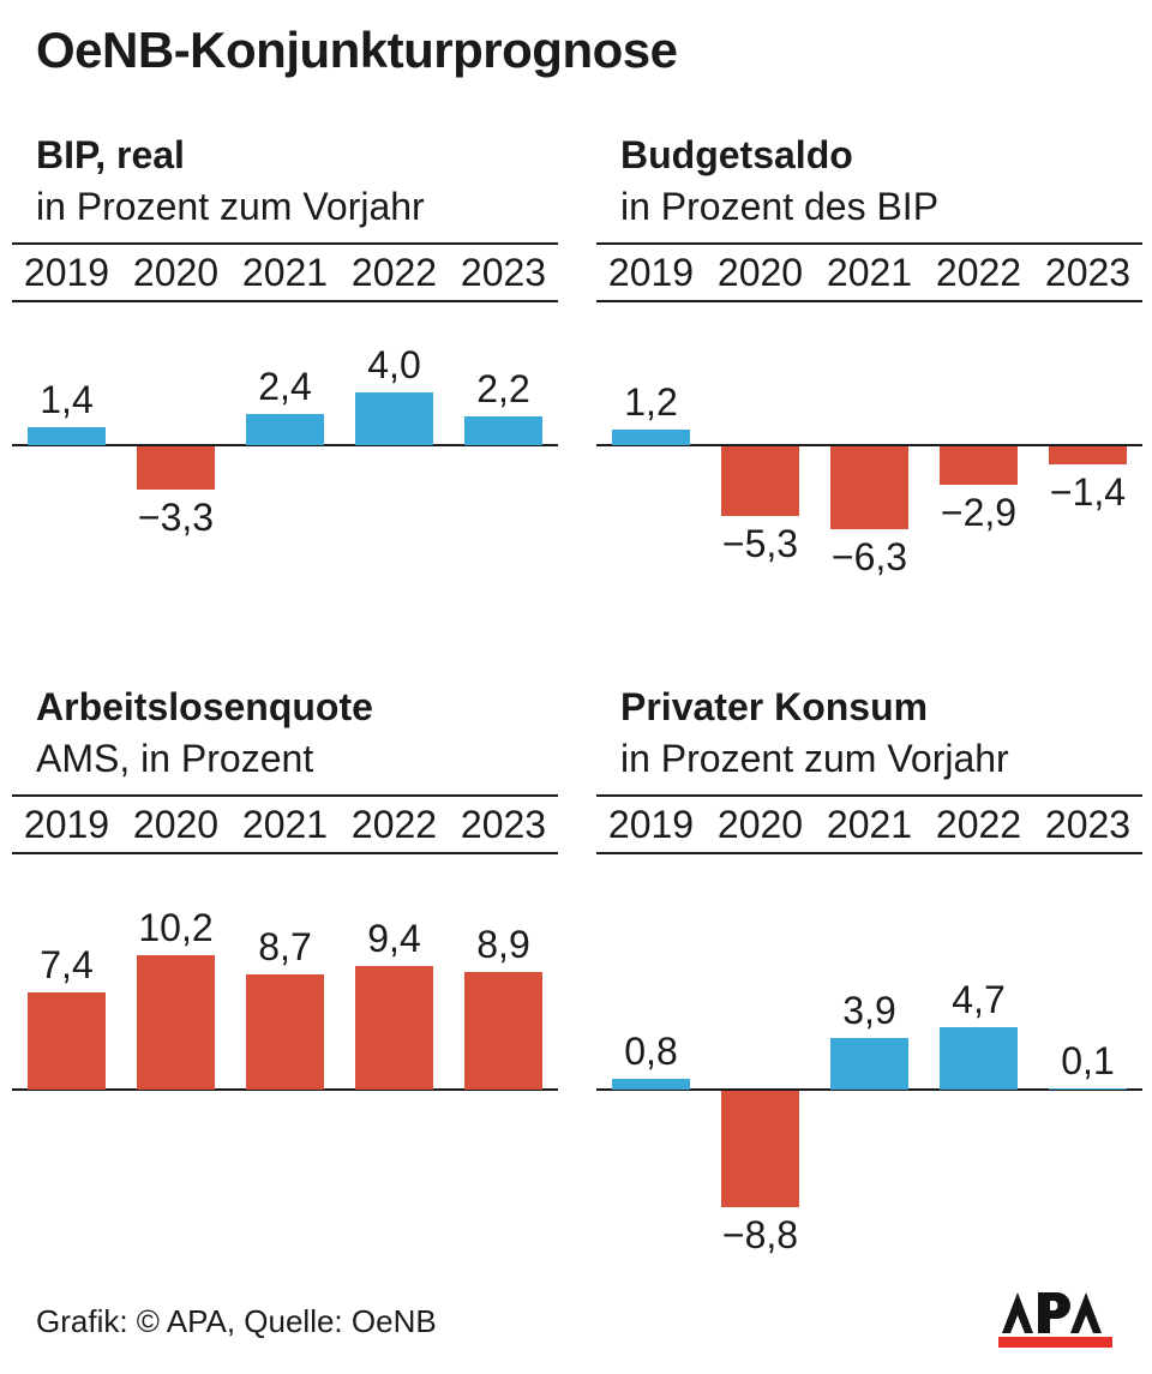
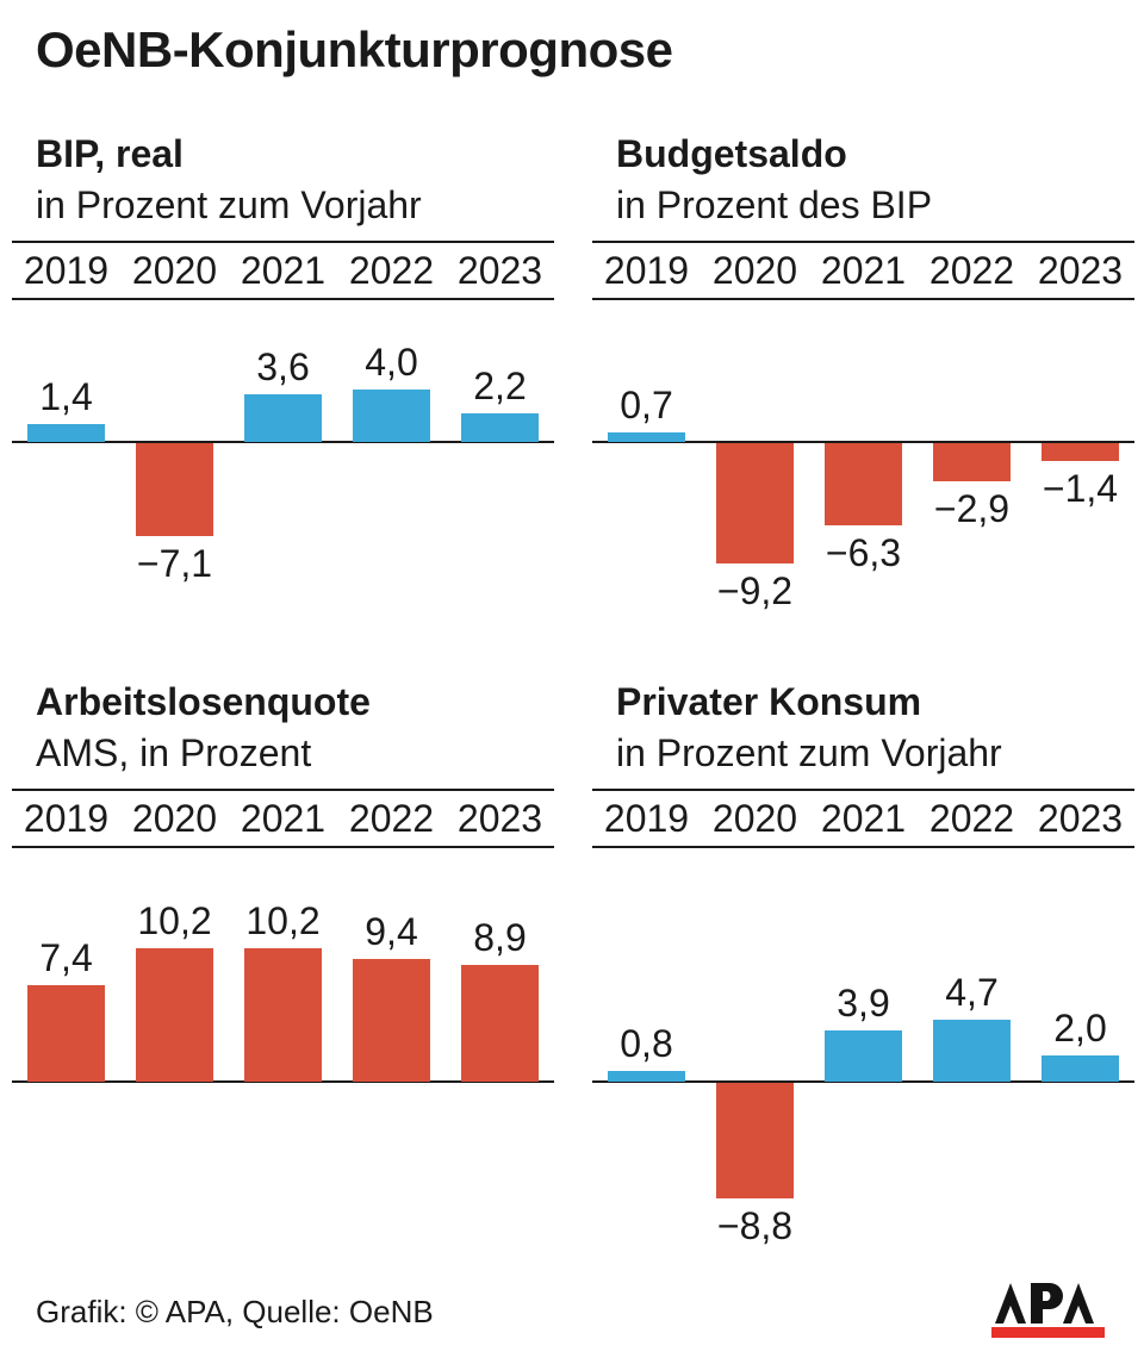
BIP, real/2020: −3,3 -> −7,1
BIP, real/2021: 2,4 -> 3,6
Budgetsaldo/2019: 1,2 -> 0,7
Budgetsaldo/2020: −5,3 -> −9,2
Arbeitslosenquote/2021: 8,7 -> 10,2
Privater Konsum/2023: 0,1 -> 2,0
